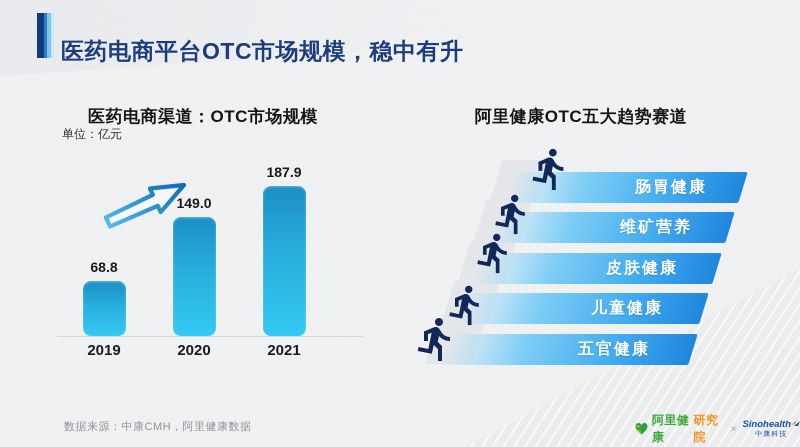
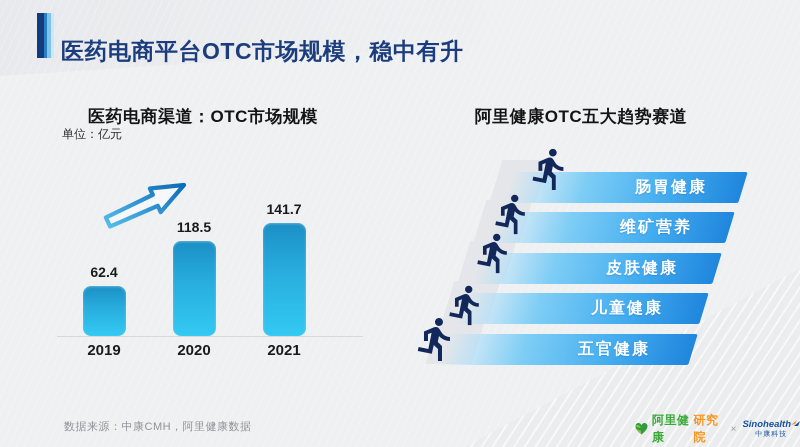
2019: 68.8 -> 62.4
2020: 149.0 -> 118.5
2021: 187.9 -> 141.7
